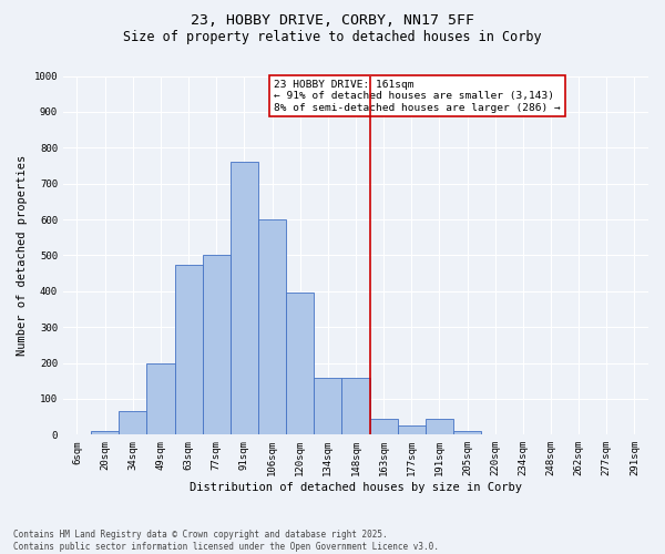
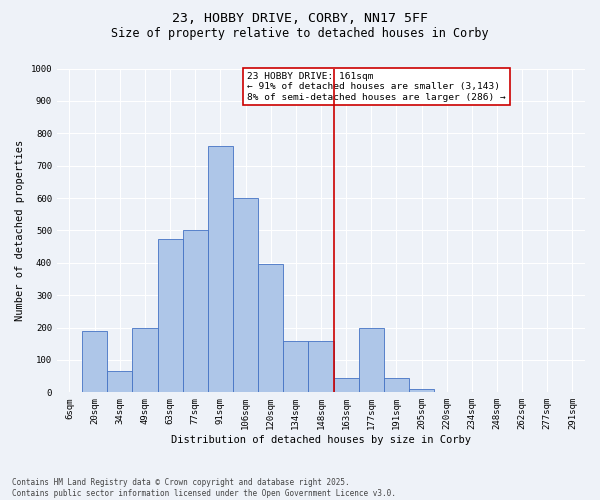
20sqm: 10 -> 190
177sqm: 25 -> 200
